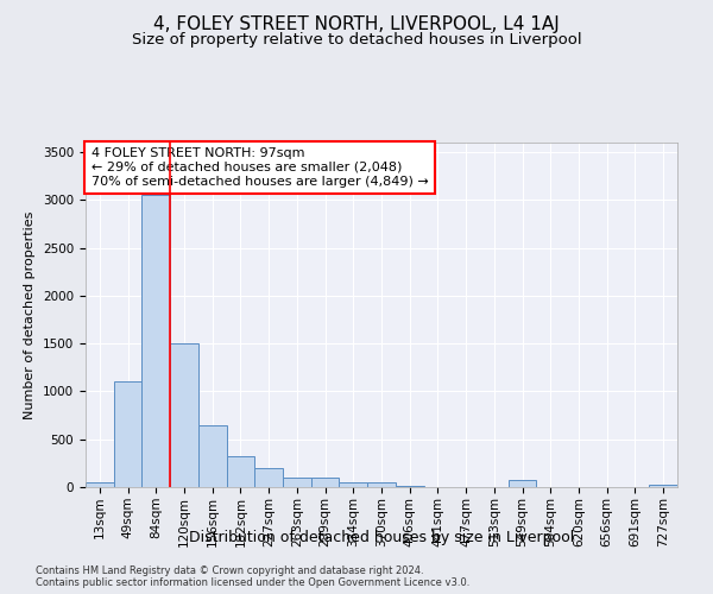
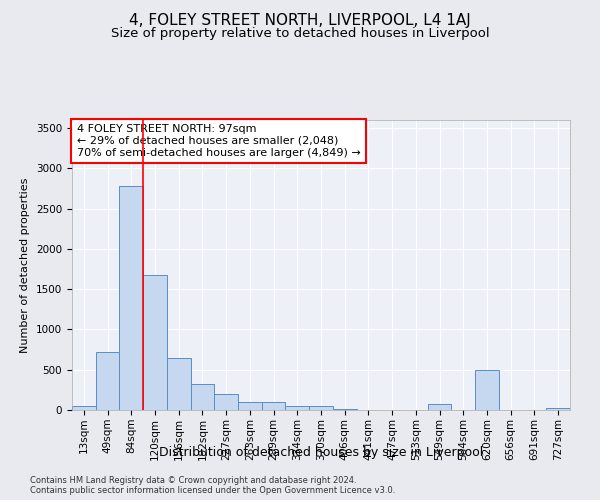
49sqm: 1100 -> 720
84sqm: 3050 -> 2780
120sqm: 1500 -> 1680
620sqm: 0 -> 500
